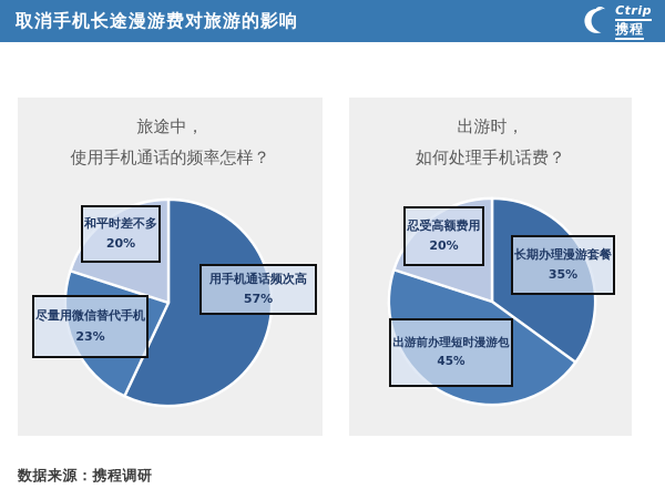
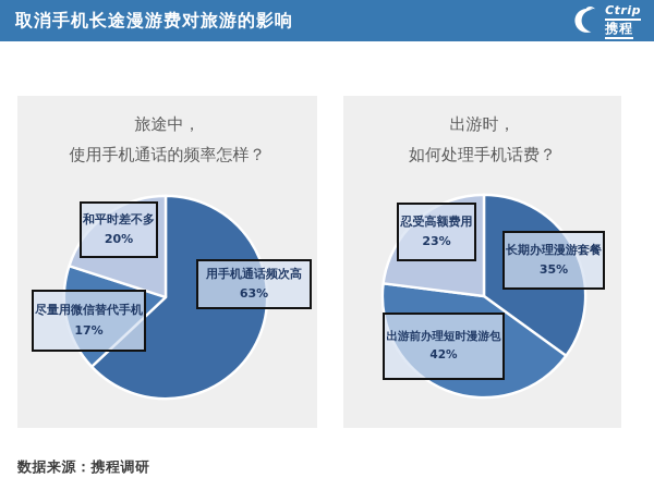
旅途中，使用手机通话的频率怎样？/用手机通话频次高: 57% -> 63%
旅途中，使用手机通话的频率怎样？/尽量用微信替代手机: 23% -> 17%
出游时，如何处理手机话费？/出游前办理短时漫游包: 45% -> 42%
出游时，如何处理手机话费？/忍受高额费用: 20% -> 23%
